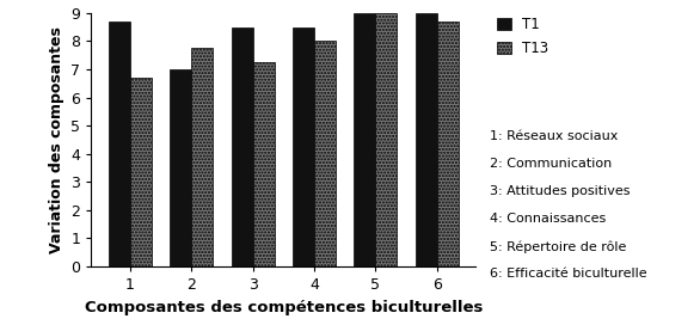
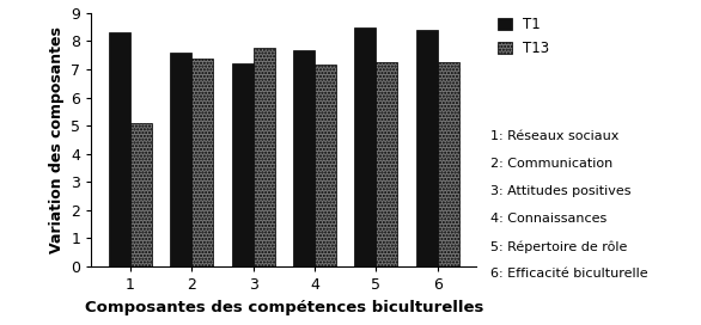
T1/1: 8.7 -> 8.3
T13/1: 6.70 -> 5.10
T1/2: 7.0 -> 7.6
T13/2: 7.75 -> 7.40
T1/3: 8.5 -> 7.2
T13/3: 7.25 -> 7.75
T1/4: 8.5 -> 7.7
T13/4: 8.00 -> 7.15
T1/5: 9.0 -> 8.5
T13/5: 9.00 -> 7.25
T1/6: 9.0 -> 8.4
T13/6: 8.70 -> 7.25
